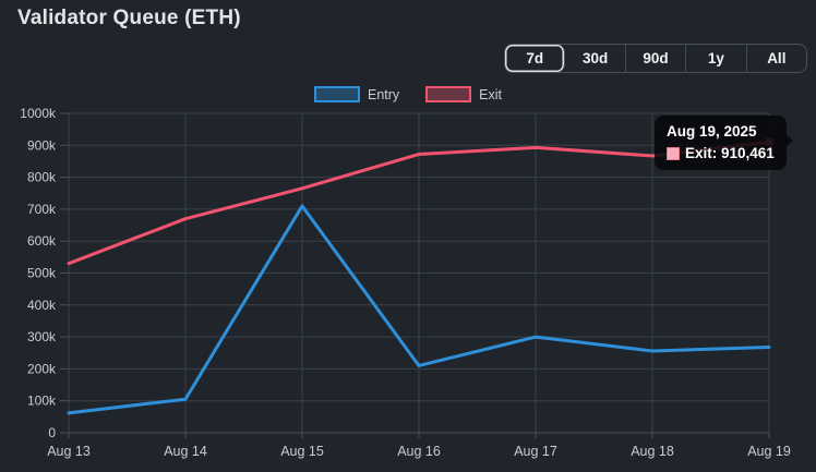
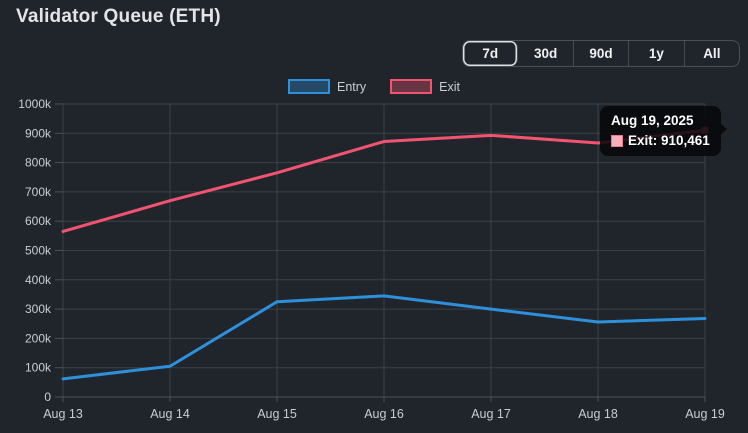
Exit/Aug 13: 530k -> 560k
Entry/Aug 15: 710k -> 320k
Entry/Aug 16: 210k -> 340k
